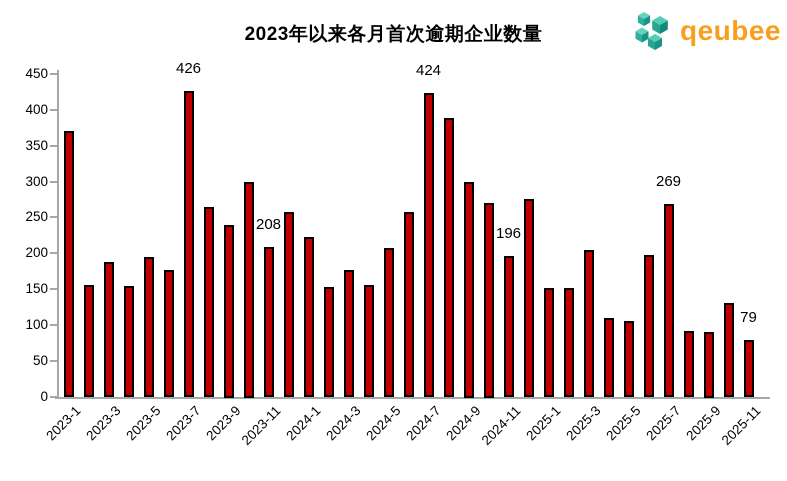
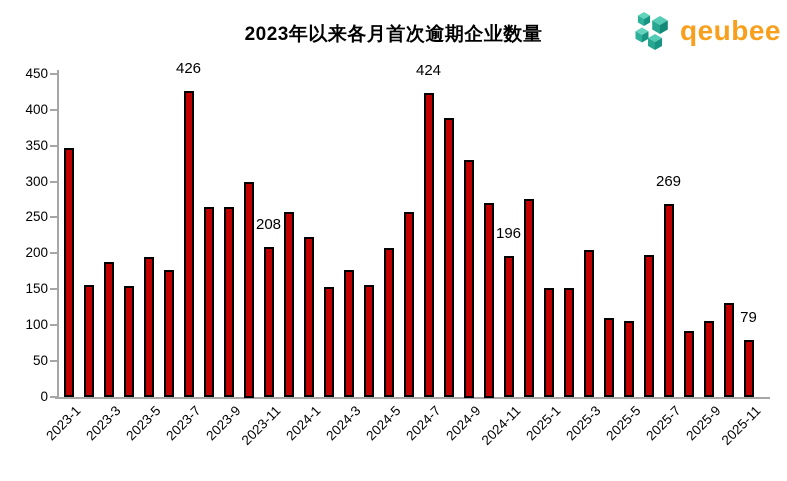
2023-1: 370 -> 350
2023-9: 240 -> 260
2024-9: 300 -> 330
2025-9: 90 -> 110
